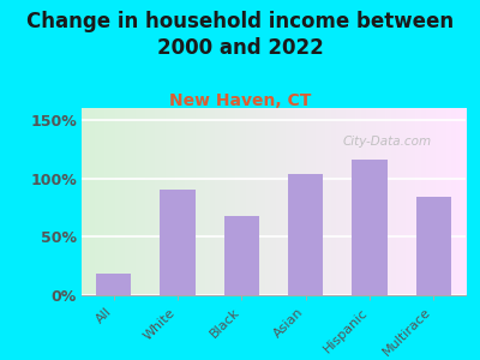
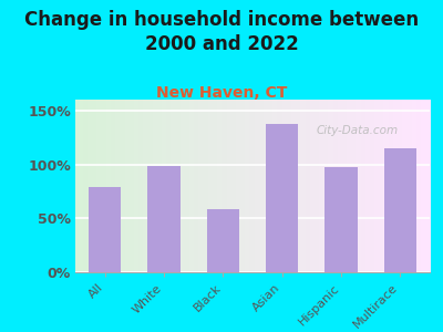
All: 18% -> 79%
White: 90% -> 98%
Black: 68% -> 58%
Asian: 104% -> 137%
Hispanic: 116% -> 97%
Multirace: 84% -> 115%
